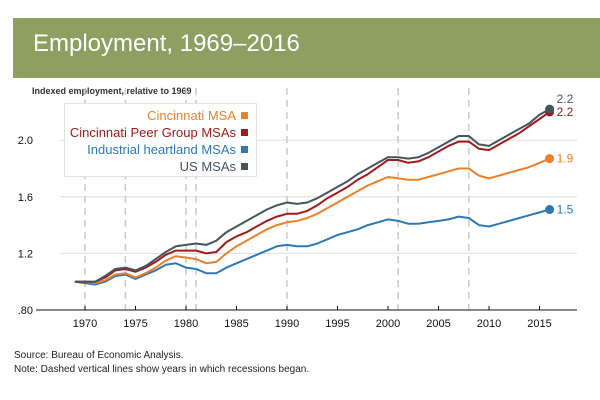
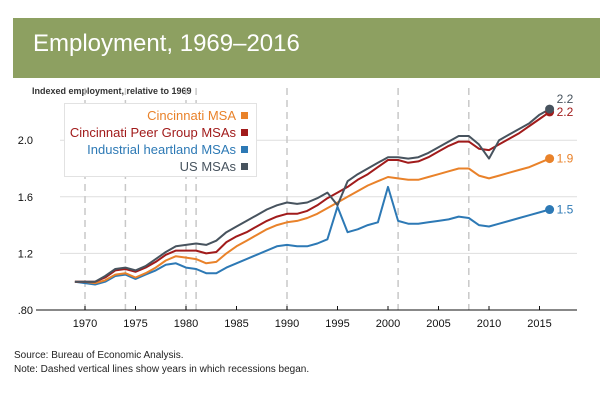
Industrial heartland MSAs/1995: 1.33 -> 1.53
US MSAs/1995: 1.67 -> 1.54
Industrial heartland MSAs/2000: 1.44 -> 1.67
US MSAs/2010: 1.96 -> 1.87
